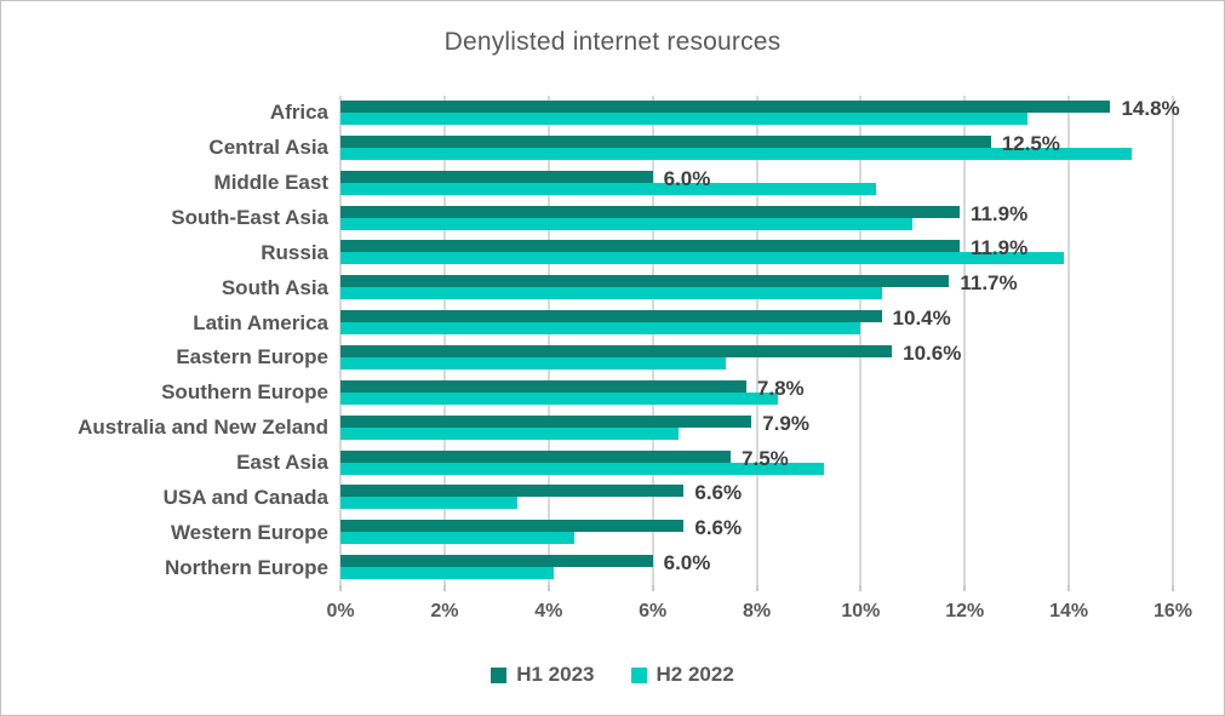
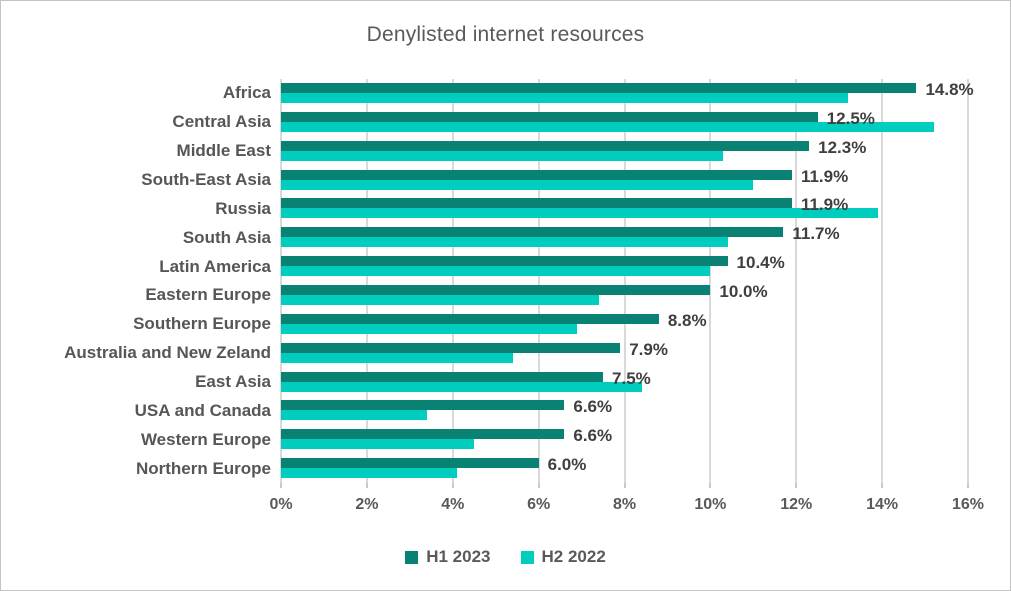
H1 2023/Middle East: 6.0% -> 12.3%
H1 2023/Eastern Europe: 10.6% -> 10.0%
H1 2023/Southern Europe: 7.8% -> 8.8%
H2 2022/Southern Europe: 8.4% -> 6.9%
H2 2022/Australia and New Zeland: 6.5% -> 5.4%
H2 2022/East Asia: 9.3% -> 8.4%
